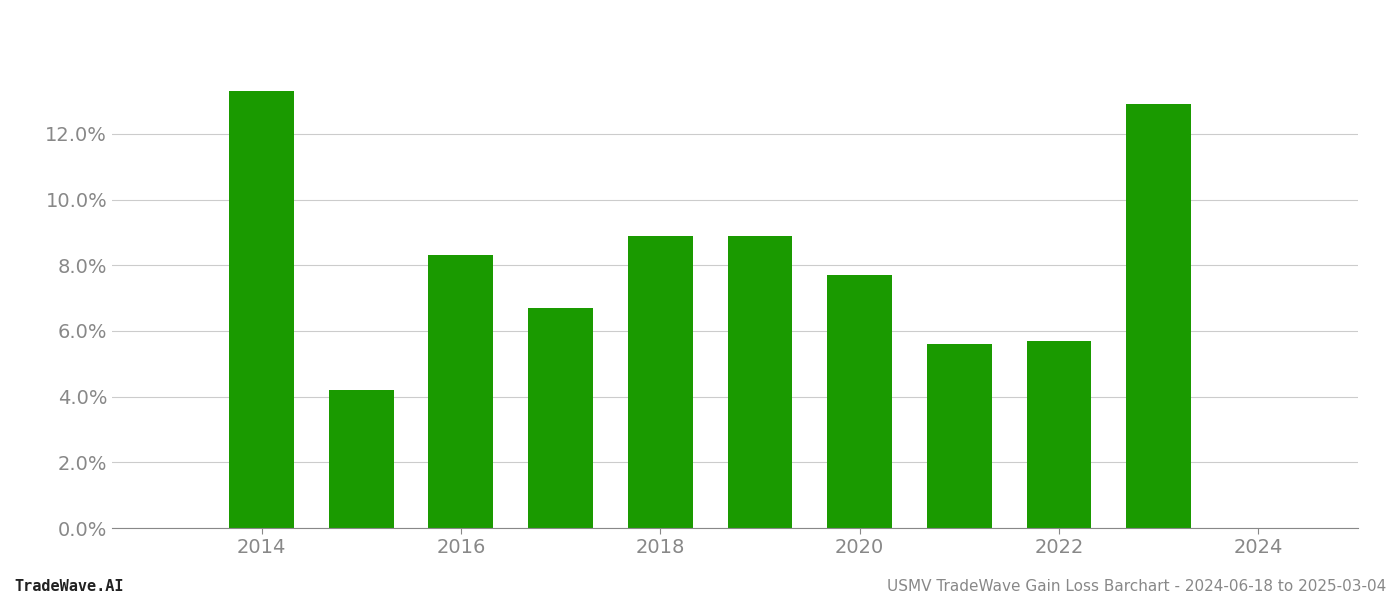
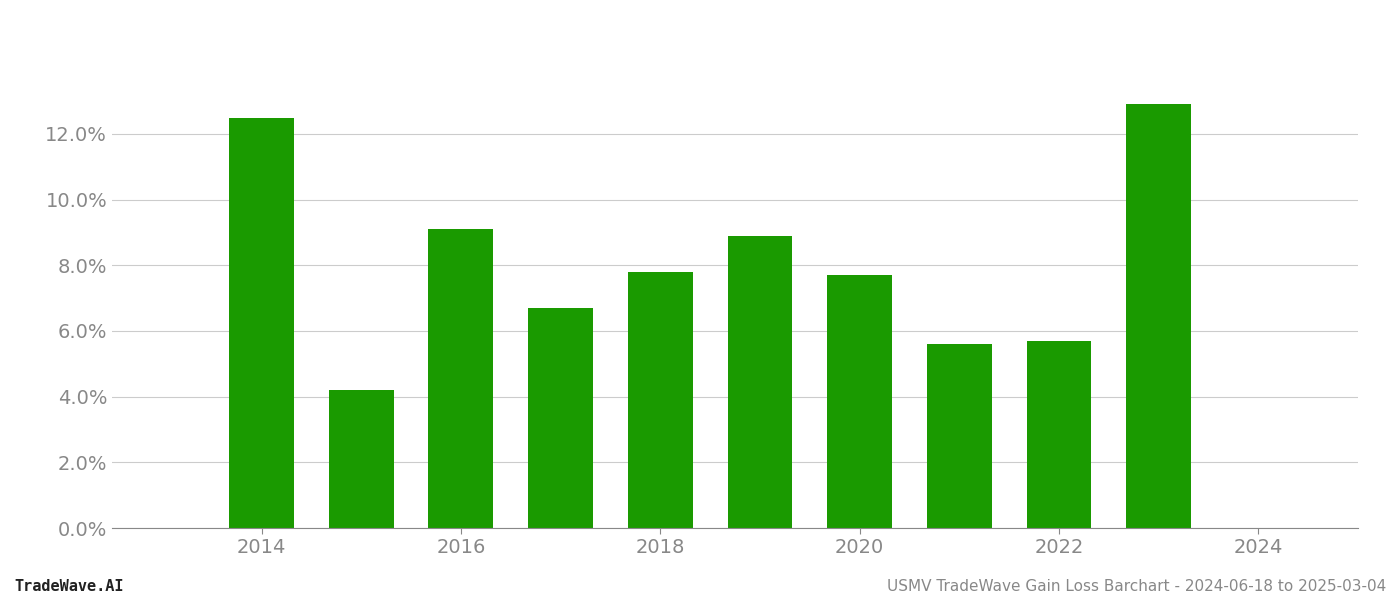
2014: 13.3% -> 12.5%
2016: 8.3% -> 9.1%
2018: 8.9% -> 7.8%
